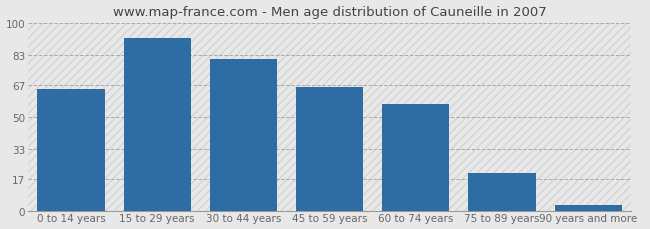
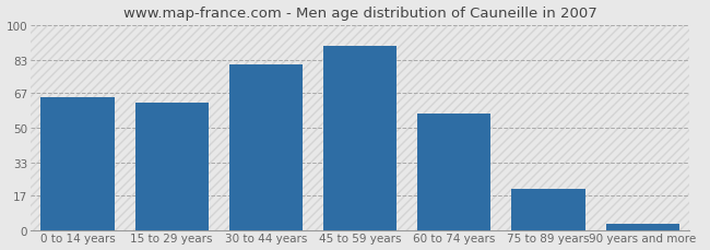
15 to 29 years: 92 -> 62
45 to 59 years: 66 -> 90
